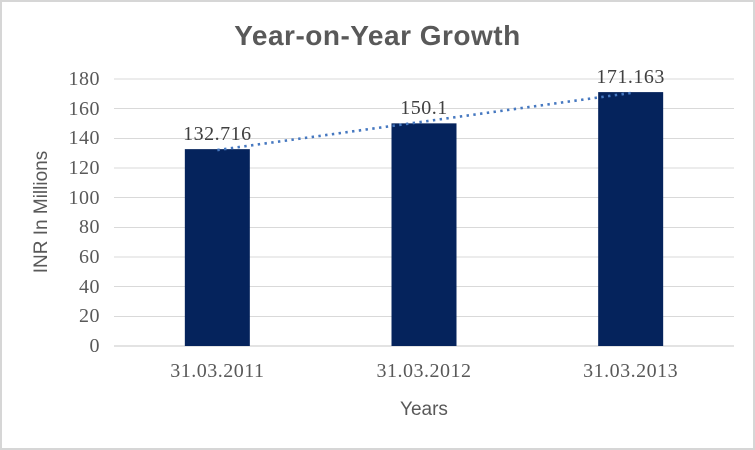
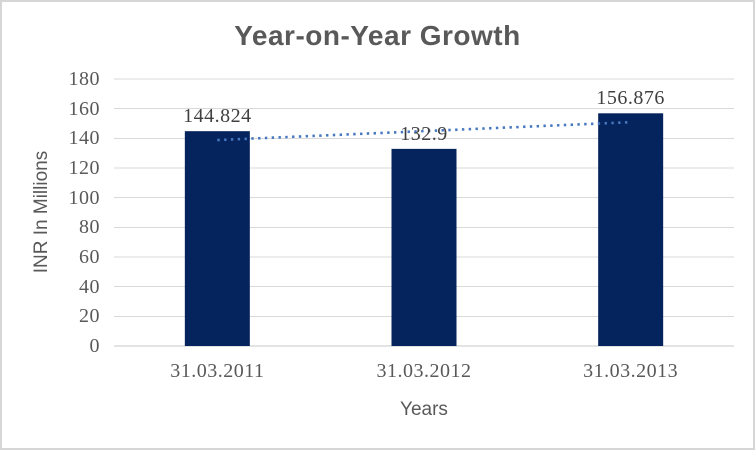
31.03.2011: 132.716 -> 144.824
31.03.2012: 150.1 -> 132.9
31.03.2013: 171.163 -> 156.876
